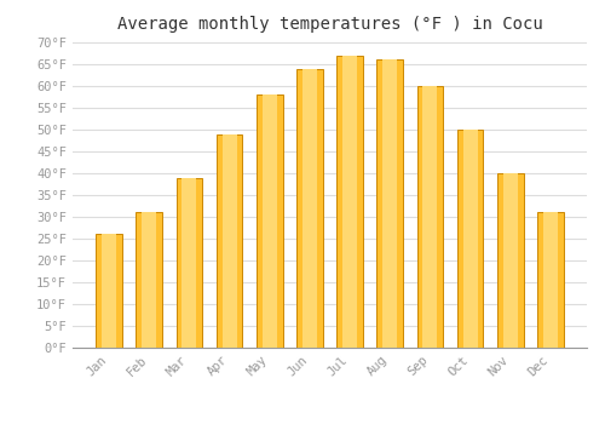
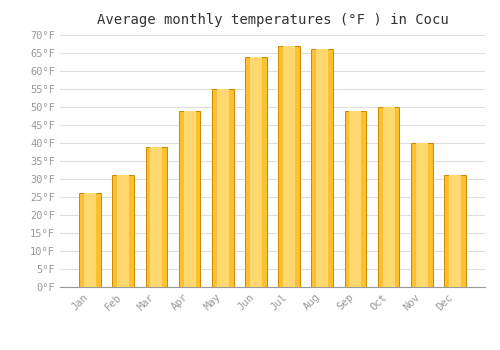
May: 58°F -> 55°F
Sep: 60°F -> 49°F
